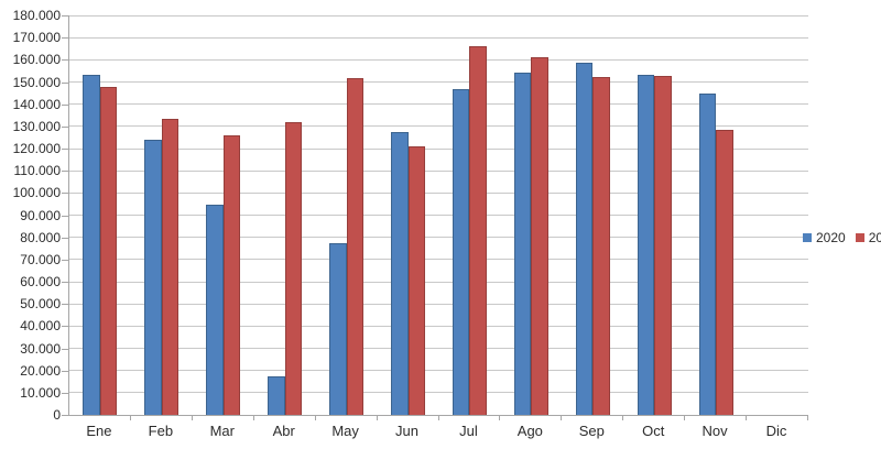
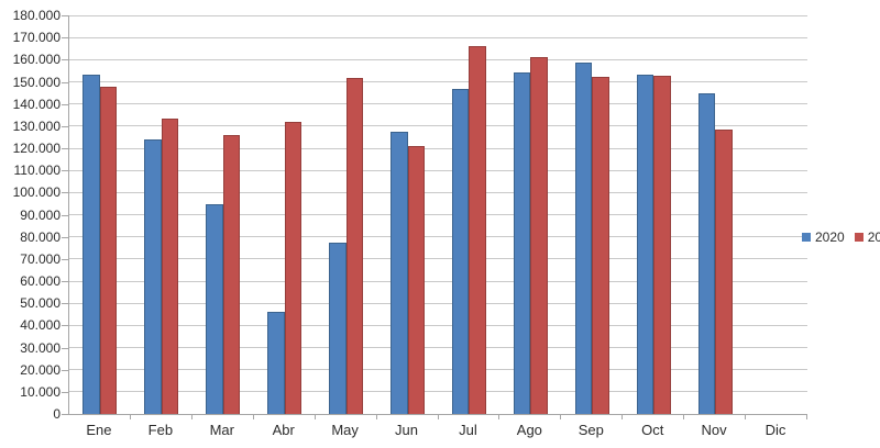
2020/Abr: 18000 -> 46000
